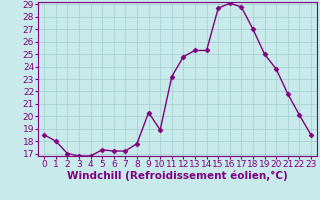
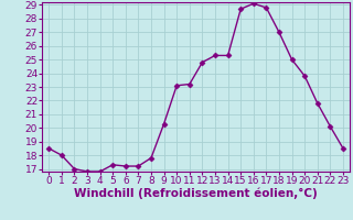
10: 18.9 -> 23.1
